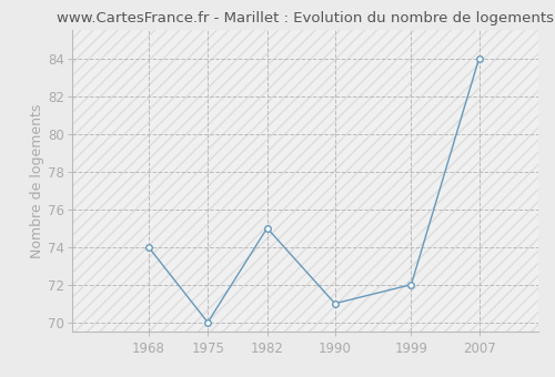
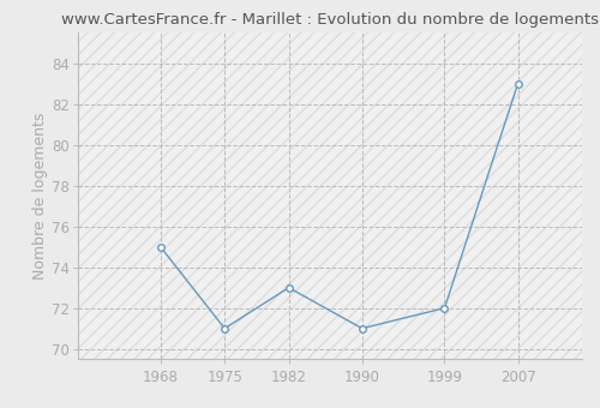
1968: 74 -> 75
1975: 70 -> 71
1982: 75 -> 73
2007: 84 -> 83
